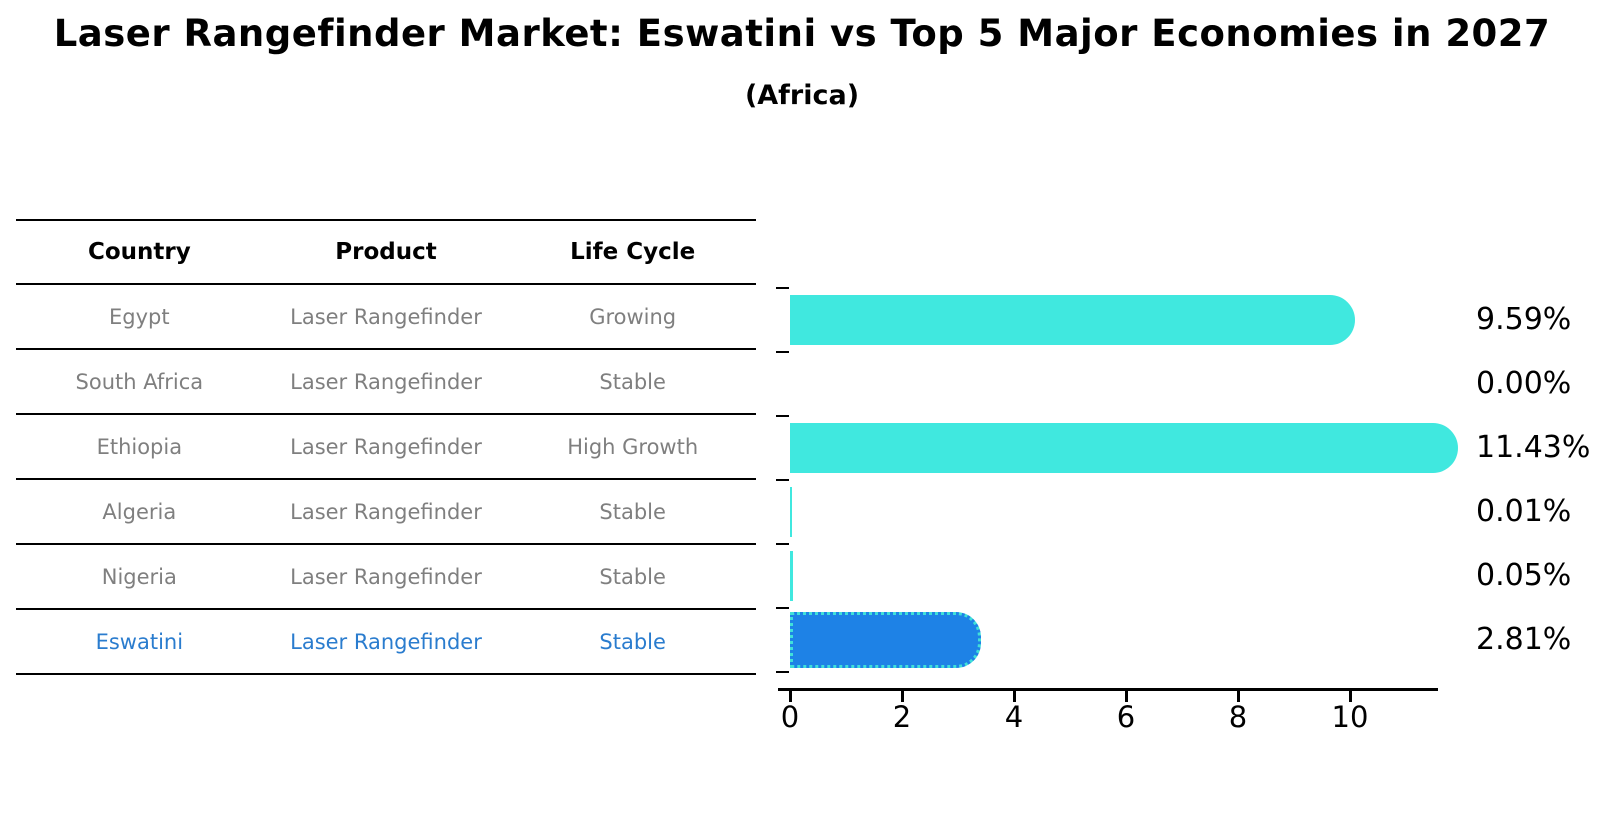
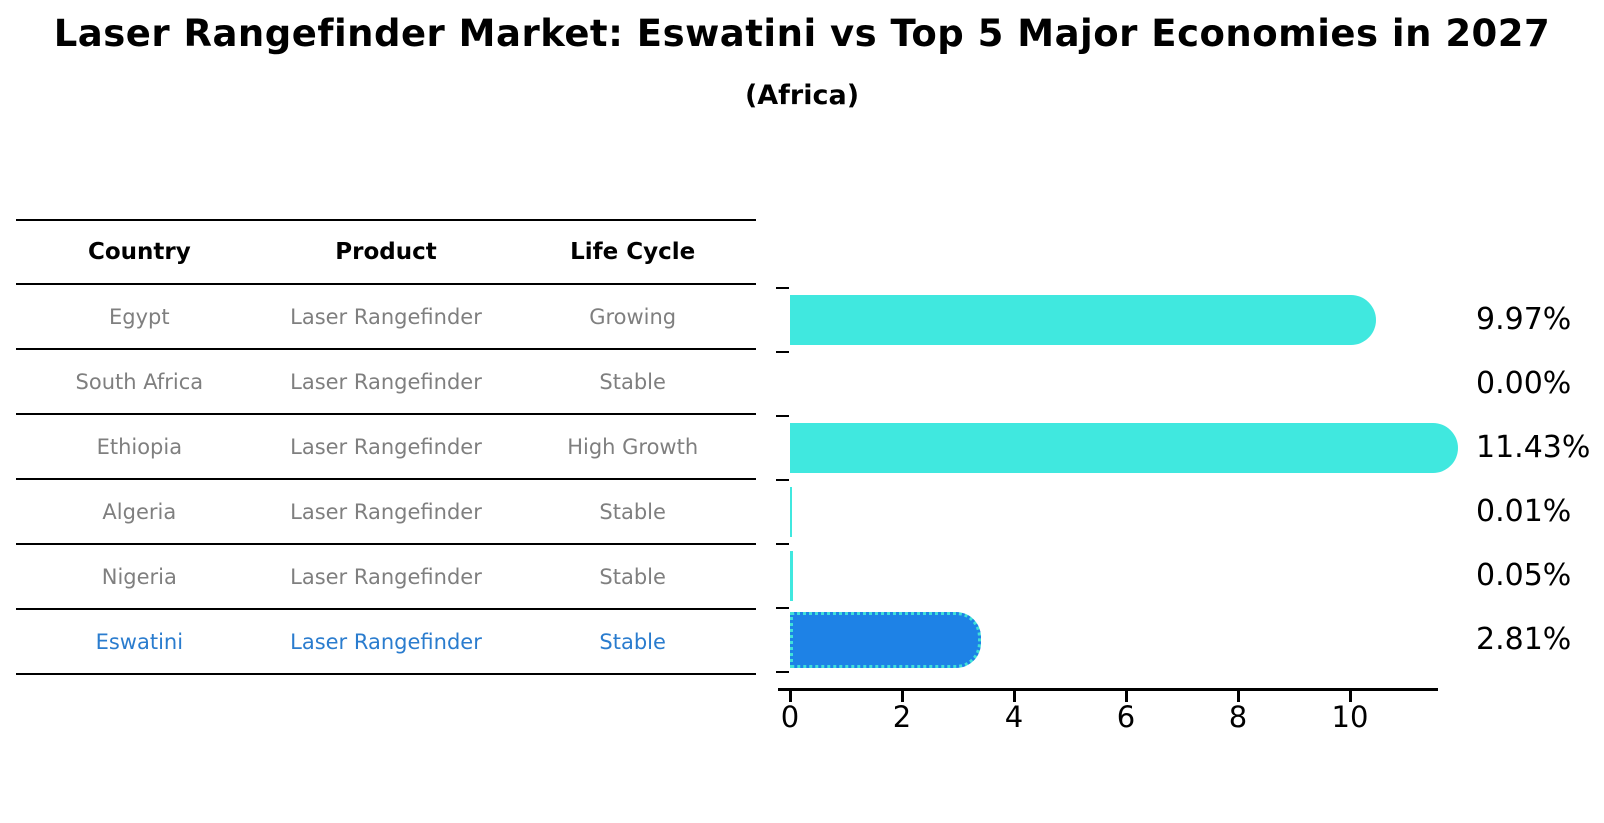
Egypt: 9.59% -> 9.97%
